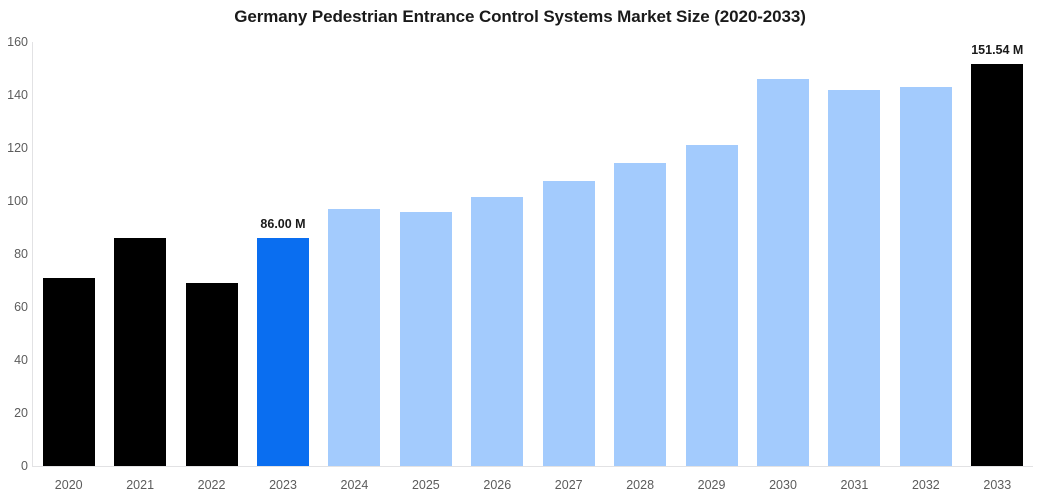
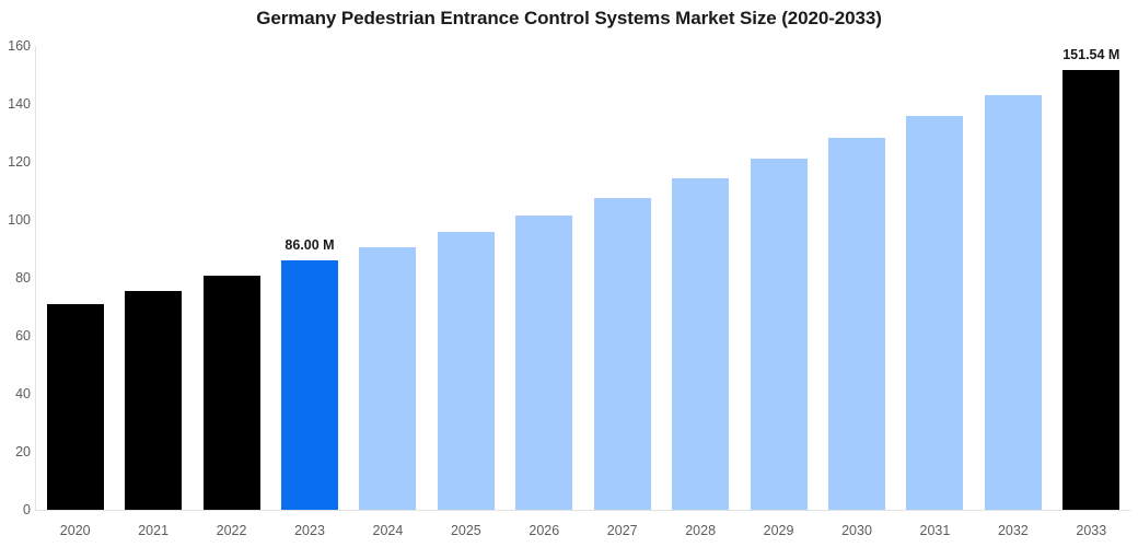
2021: 86 -> 75
2022: 69 -> 81
2024: 97 -> 91
2030: 146 -> 128
2031: 142 -> 136
